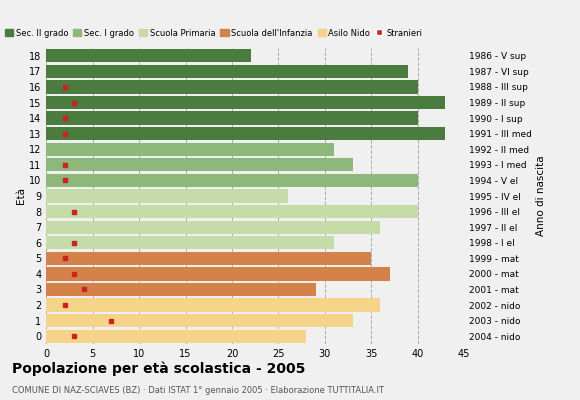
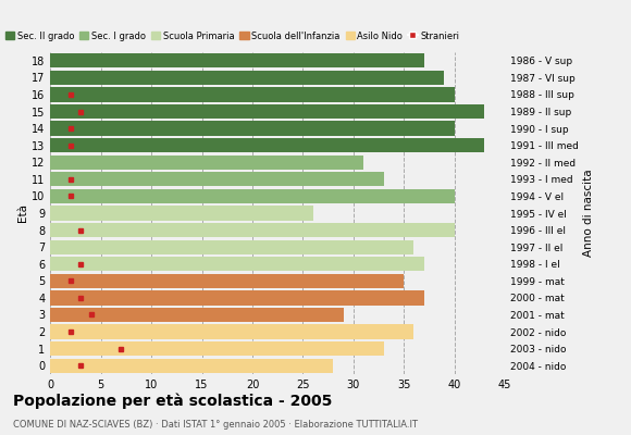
18: 22 -> 37
6: 31 -> 37
